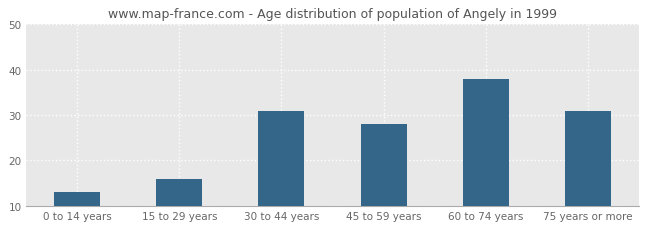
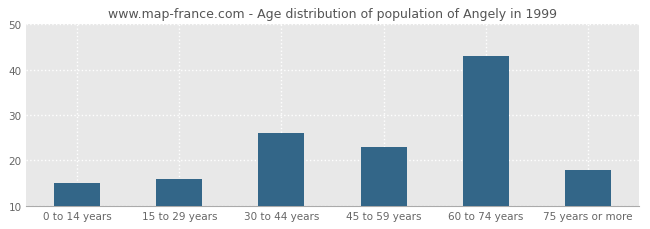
0 to 14 years: 13 -> 15
30 to 44 years: 31 -> 26
45 to 59 years: 28 -> 23
60 to 74 years: 38 -> 43
75 years or more: 31 -> 18
